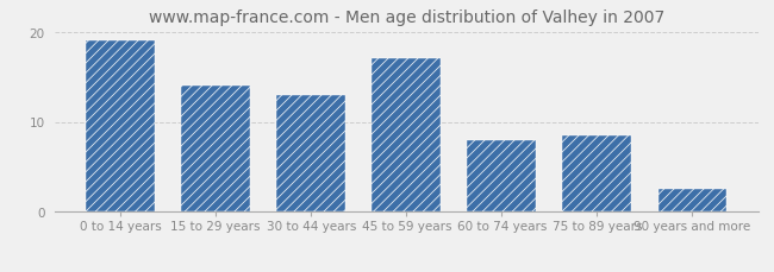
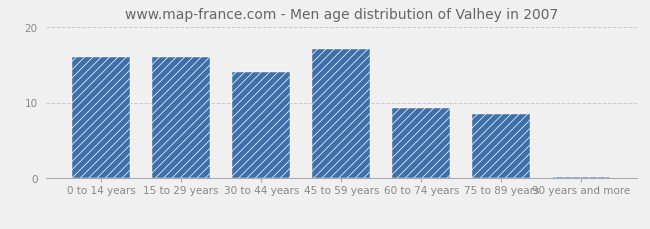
0 to 14 years: 19.0 -> 16.0
15 to 29 years: 14.0 -> 16.0
30 to 44 years: 13.0 -> 14.0
60 to 74 years: 8.0 -> 9.3
90 years and more: 2.6 -> 0.2
